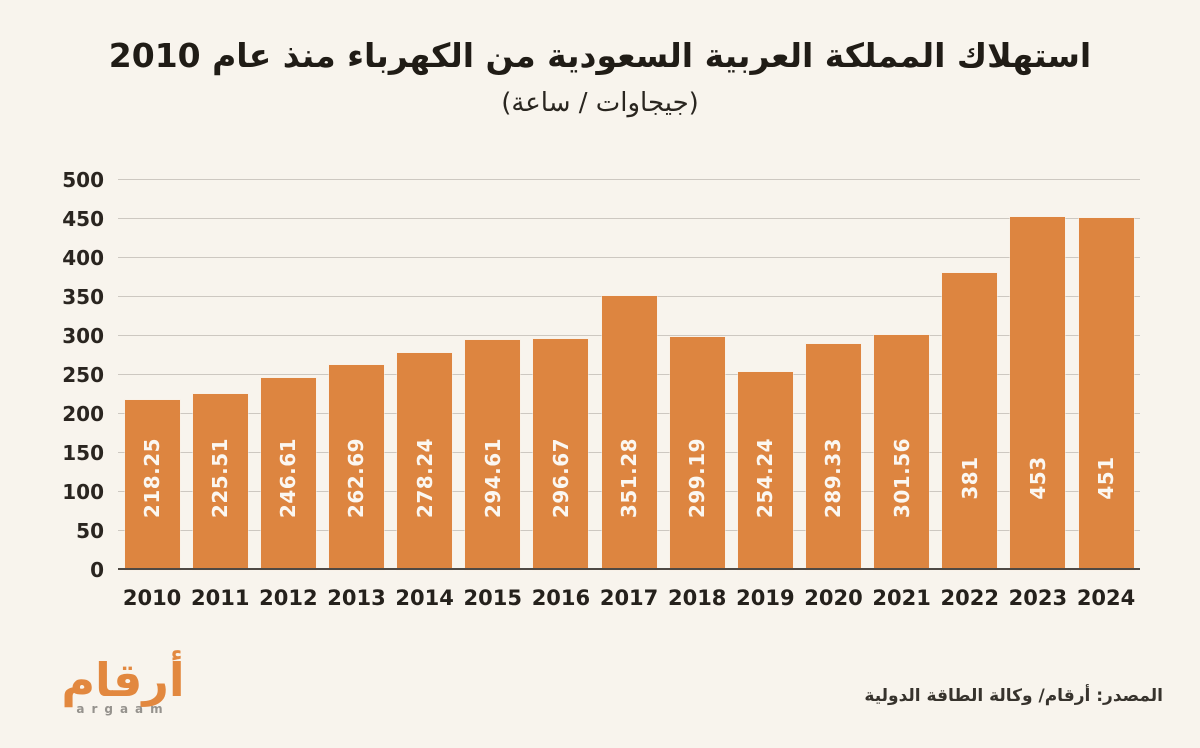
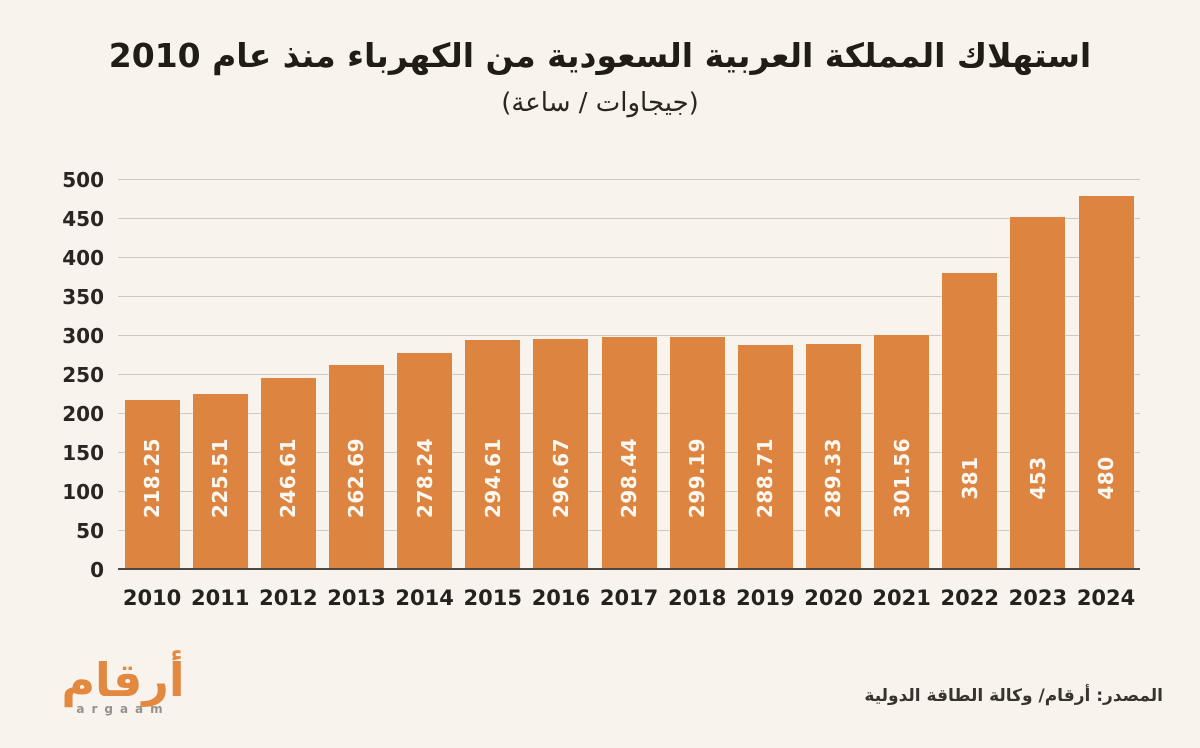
2017: 351.28 -> 298.44
2019: 254.24 -> 288.71
2024: 451 -> 480
